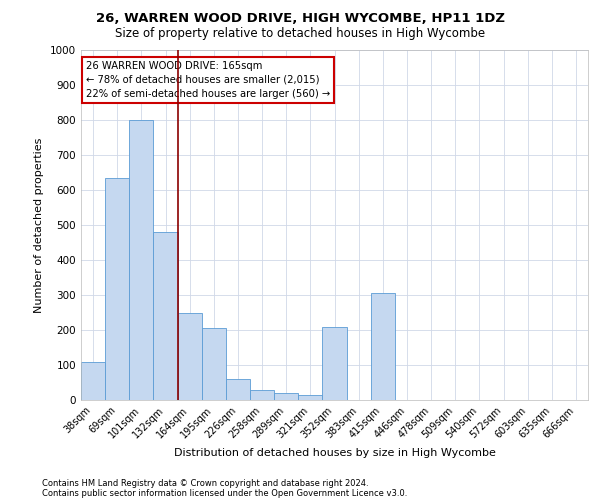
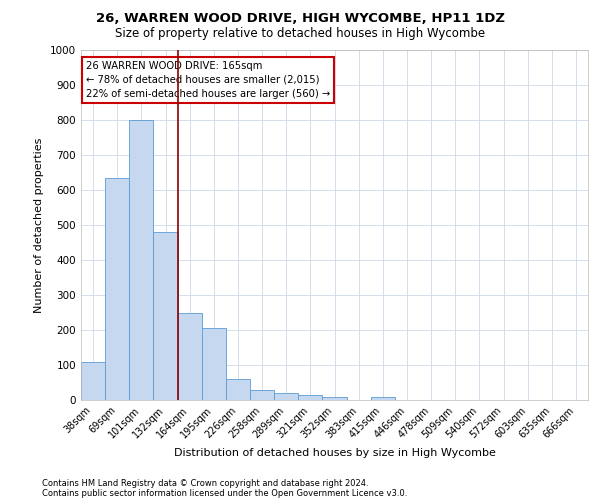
352sqm: 210 -> 10
415sqm: 305 -> 10
